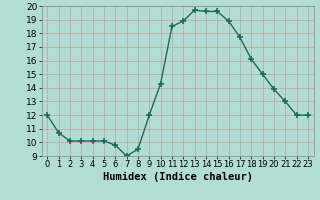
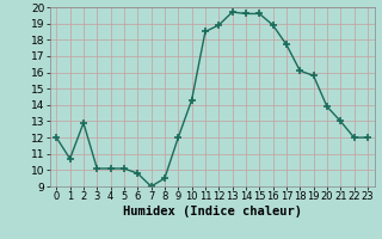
2: 10.1 -> 12.9
19: 15.0 -> 15.8
